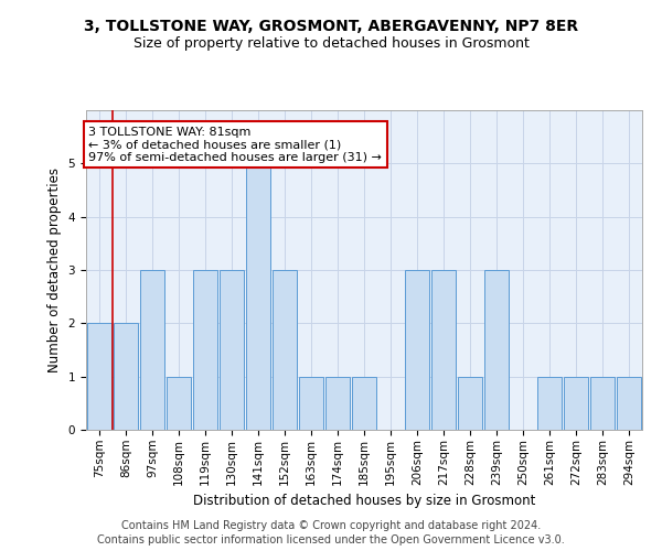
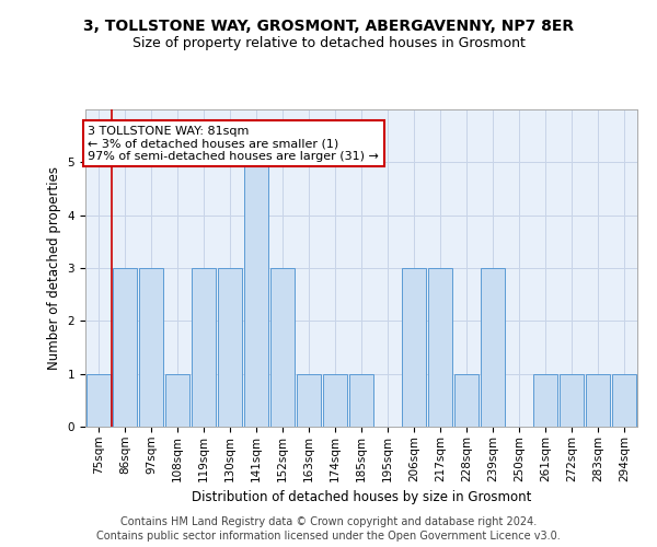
75sqm: 2 -> 1
86sqm: 2 -> 3
